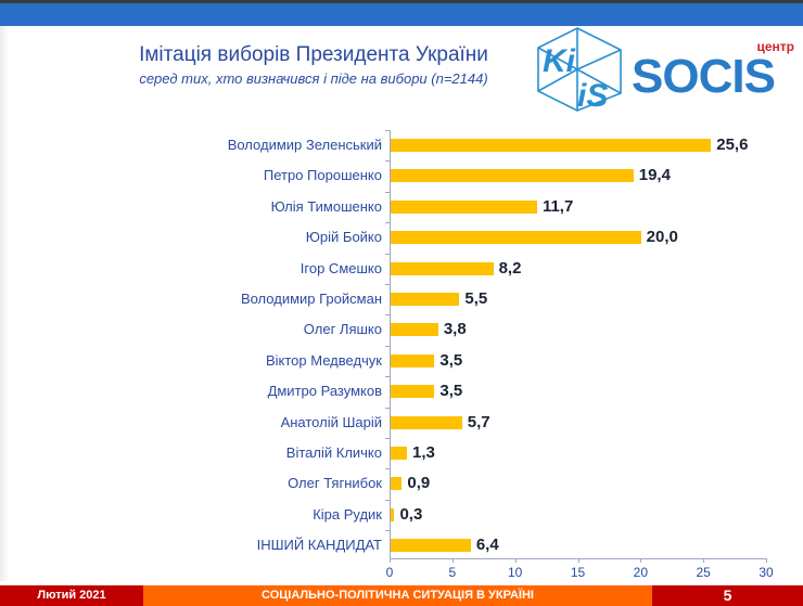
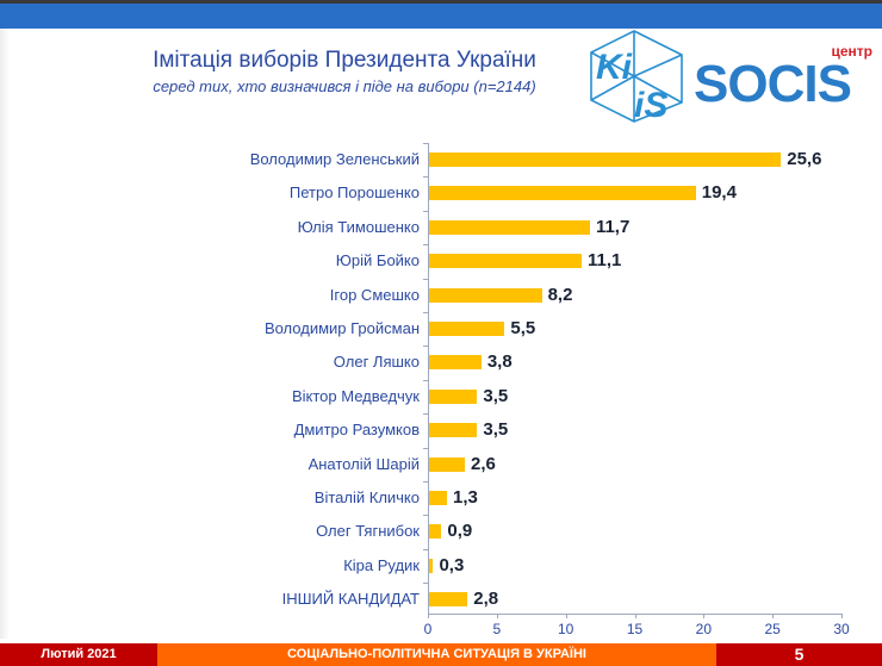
Юрій Бойко: 20,0 -> 11,1
Анатолій Шарій: 5,7 -> 2,6
ІНШИЙ КАНДИДАТ: 6,4 -> 2,8
